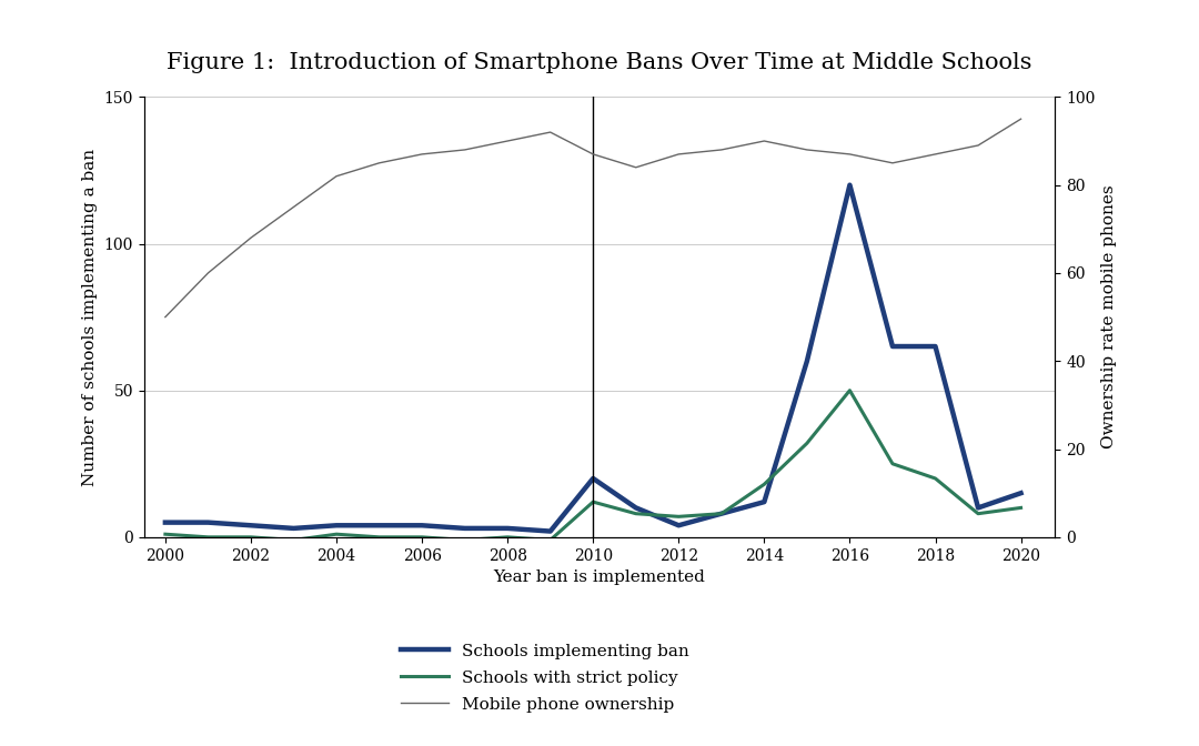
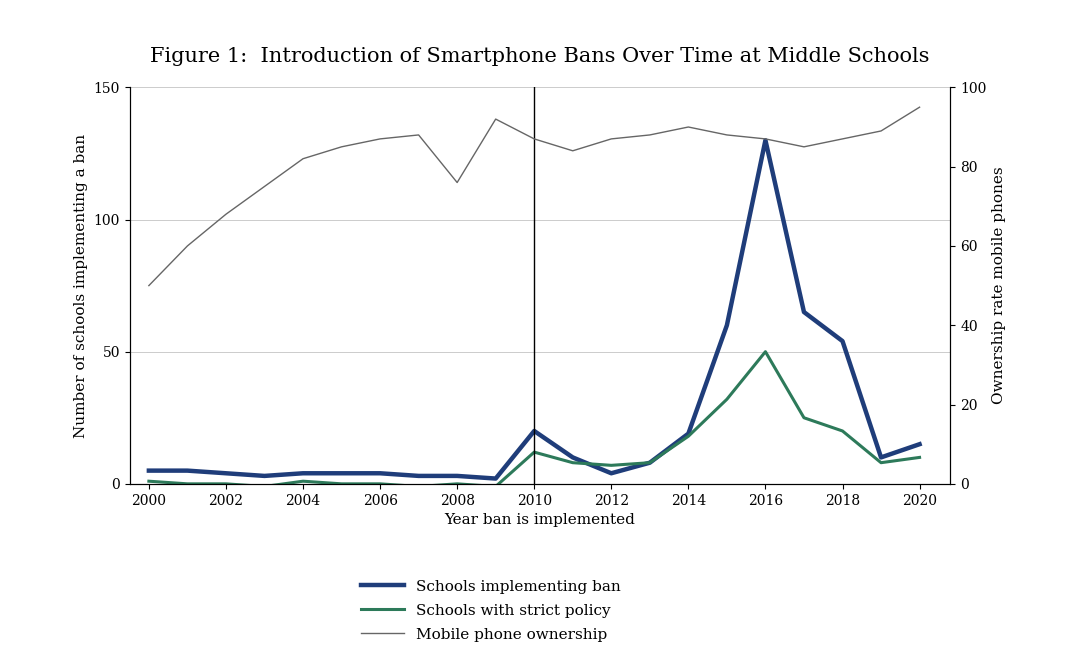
Mobile phone ownership/2008: 90 -> 76
Schools implementing ban/2014: 12 -> 19
Schools implementing ban/2016: 120 -> 130
Schools implementing ban/2018: 65 -> 54
